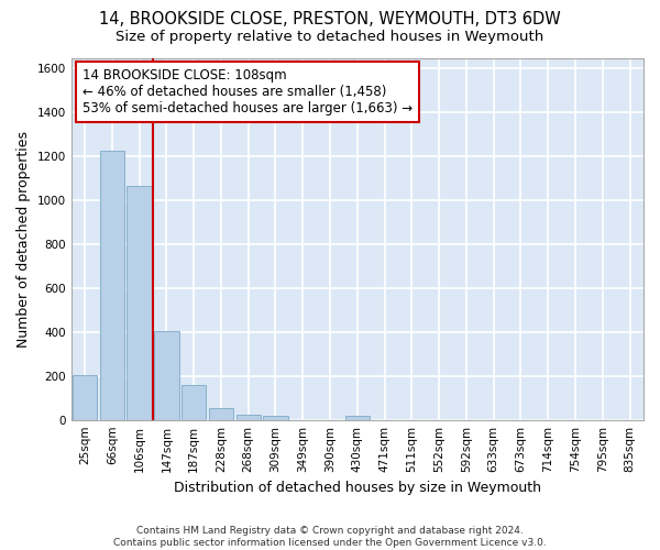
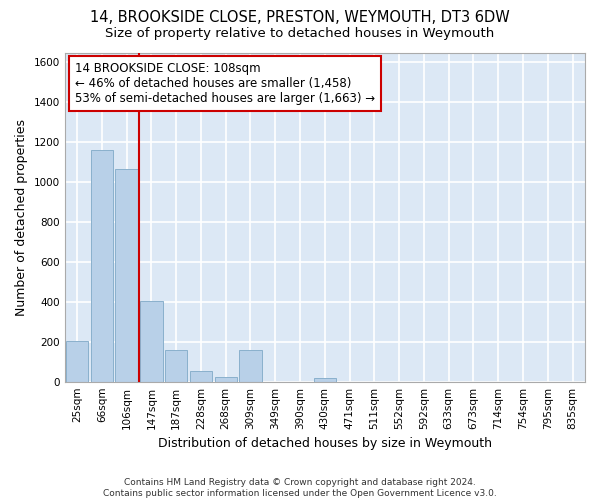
66sqm: 1220 -> 1160
309sqm: 20 -> 160
